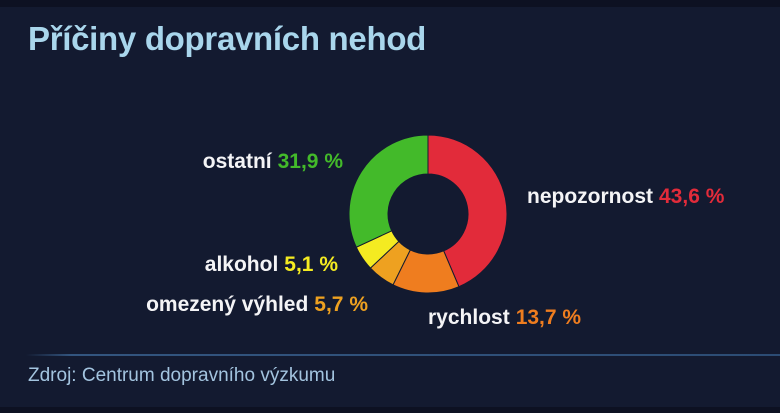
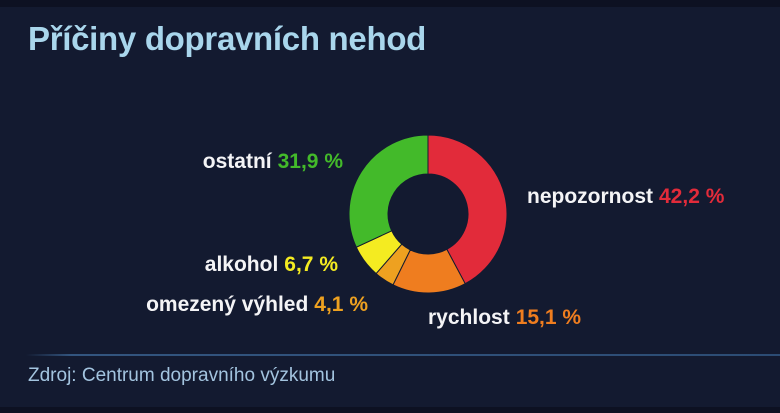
nepozornost: 43,6 -> 42,2
rychlost: 13,7 -> 15,1
omezený výhled: 5,7 -> 4,1
alkohol: 5,1 -> 6,7
